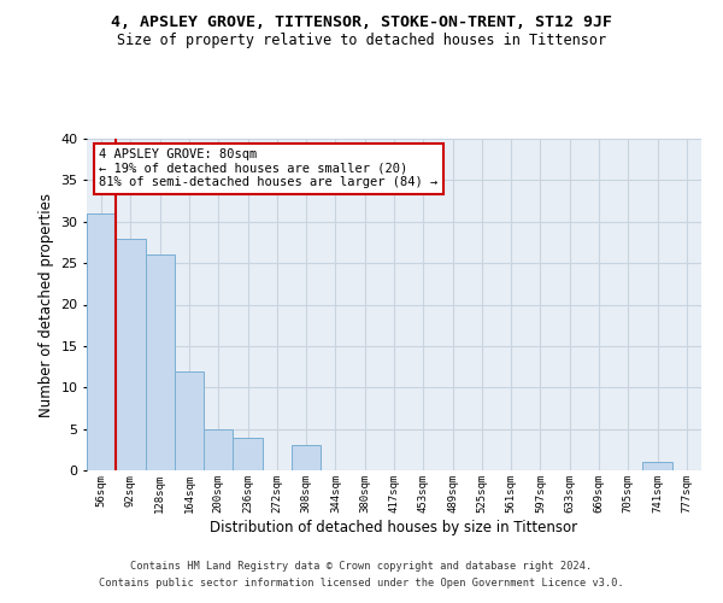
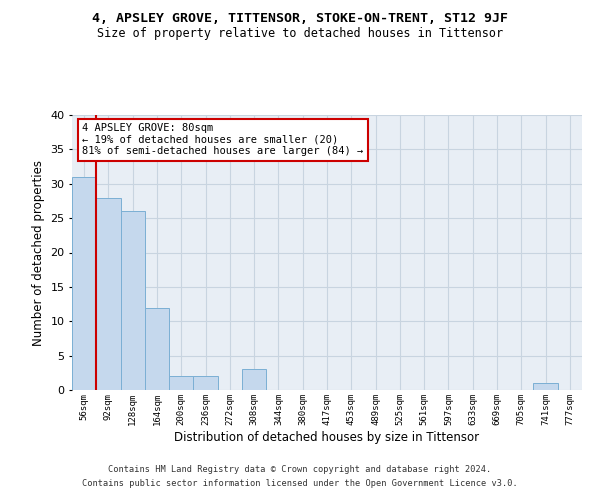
200sqm: 5 -> 2
236sqm: 4 -> 2
